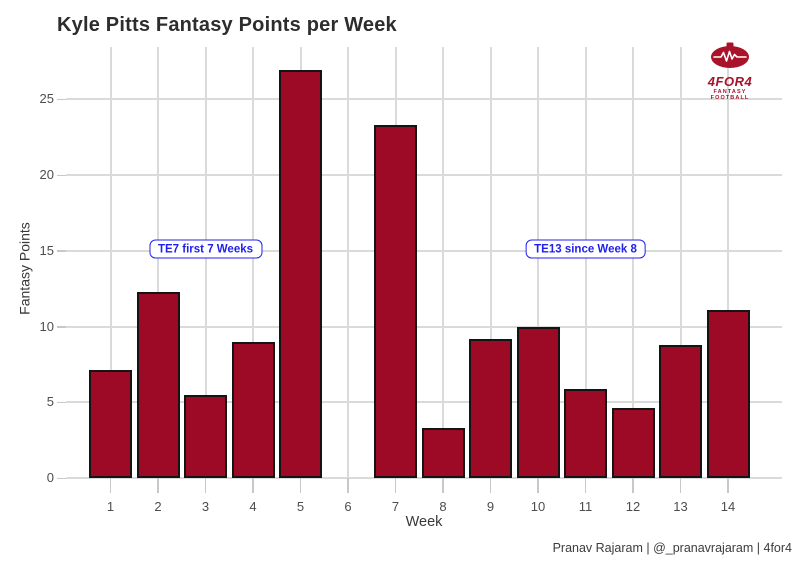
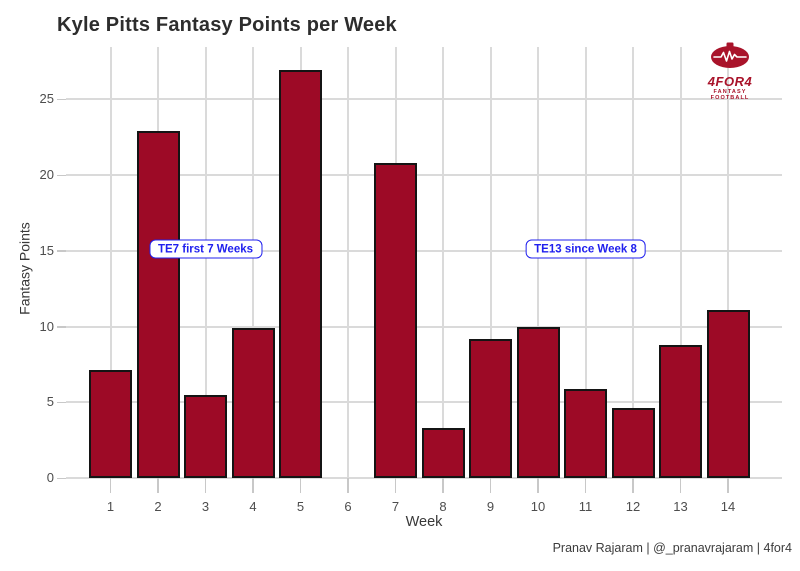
2: 12.3 -> 22.9
4: 9.0 -> 9.9
7: 23.3 -> 20.8
